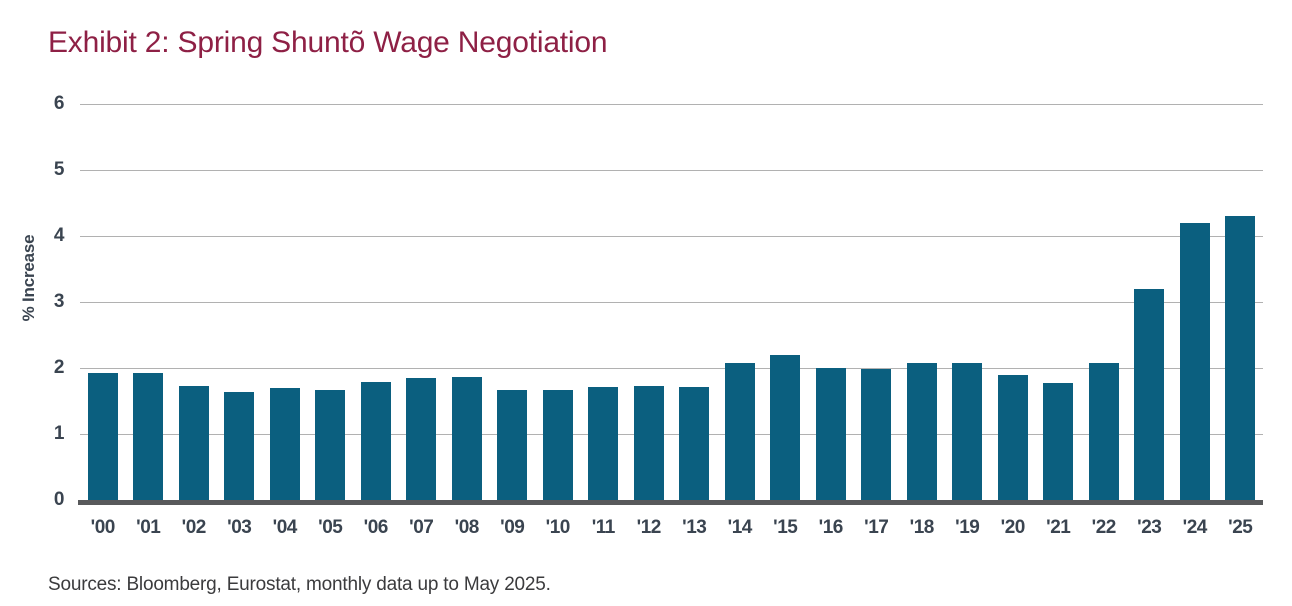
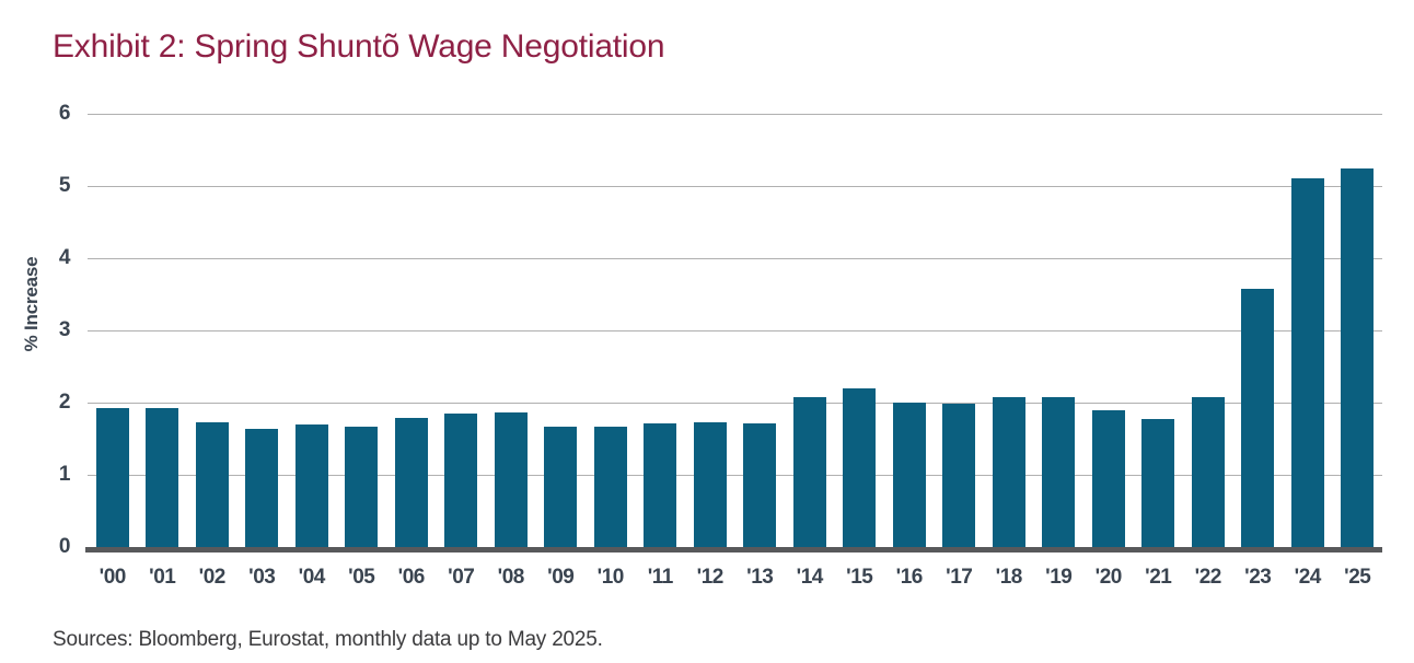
'23: 3.2 -> 3.6
'24: 4.2 -> 5.1
'25: 4.3 -> 5.2
